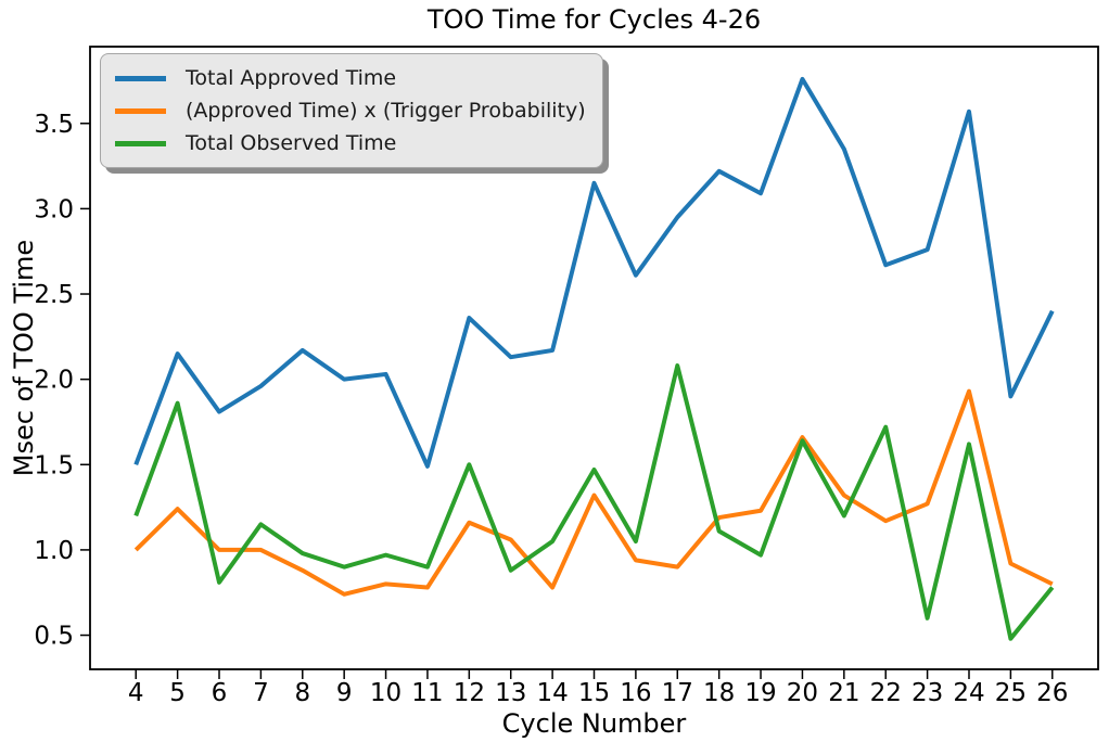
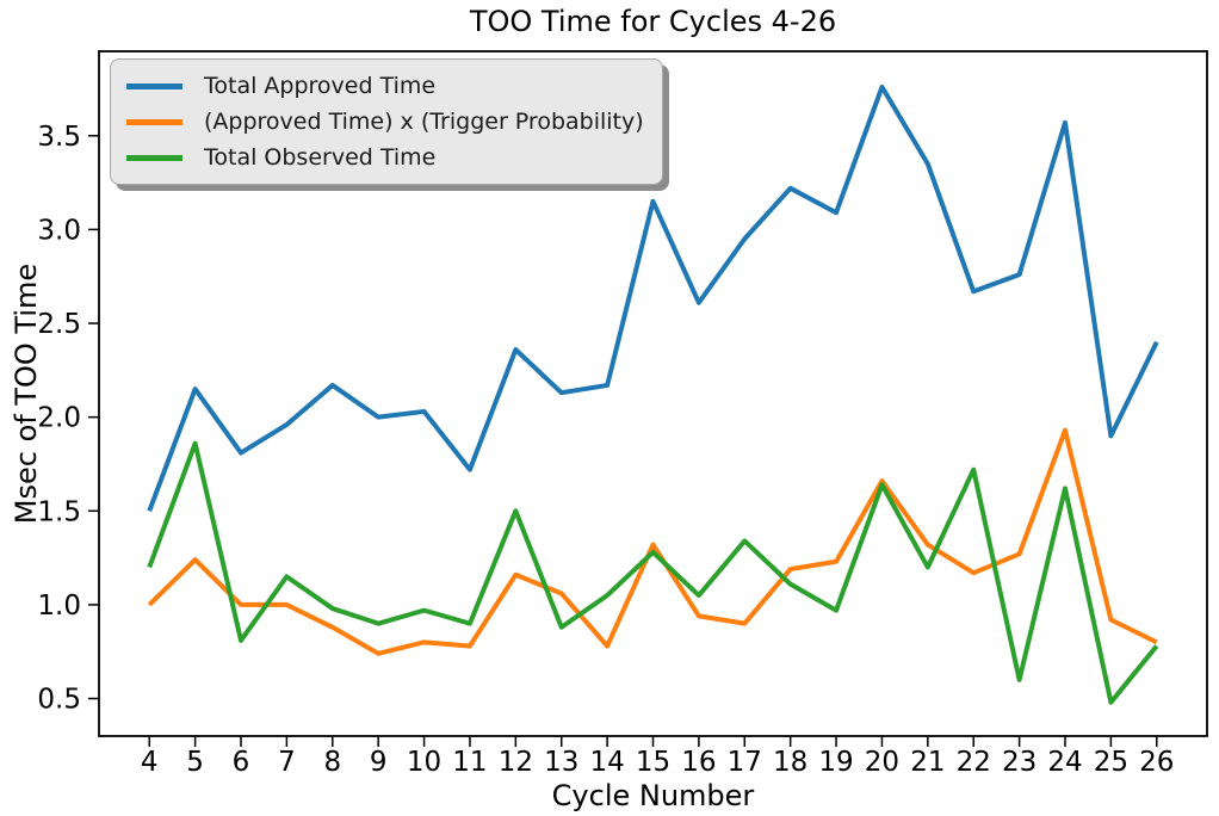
Total Approved Time/11: 1.49 -> 1.72
Total Observed Time/15: 1.47 -> 1.28
Total Observed Time/17: 2.08 -> 1.34
